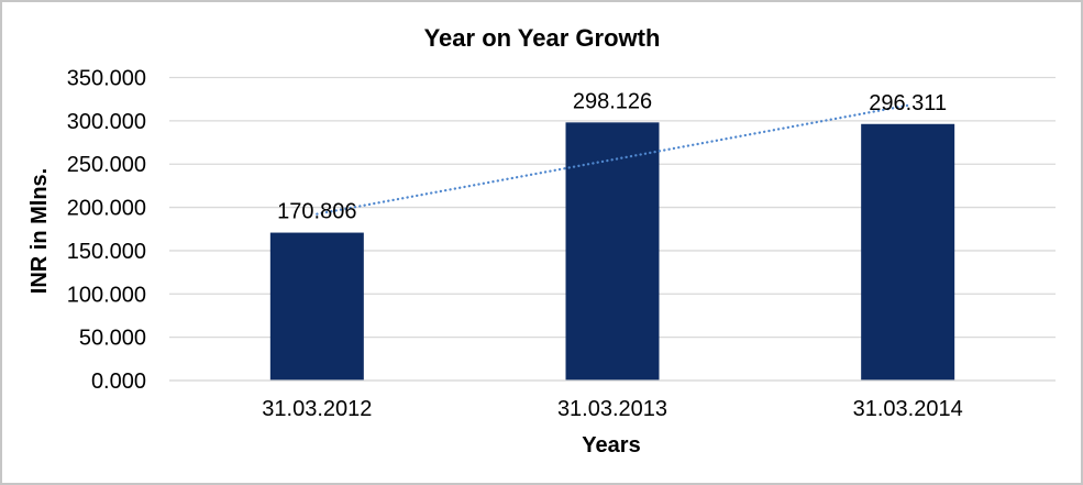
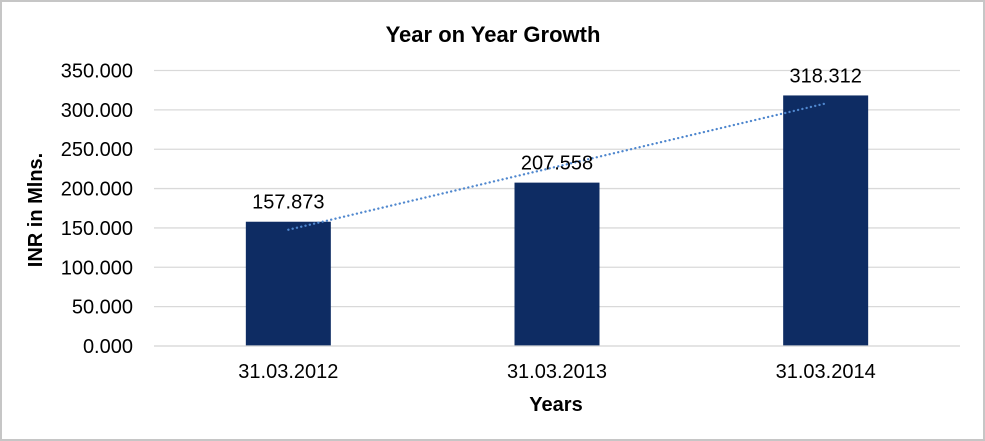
31.03.2012: 170.806 -> 157.873
31.03.2013: 298.126 -> 207.558
31.03.2014: 296.311 -> 318.312
